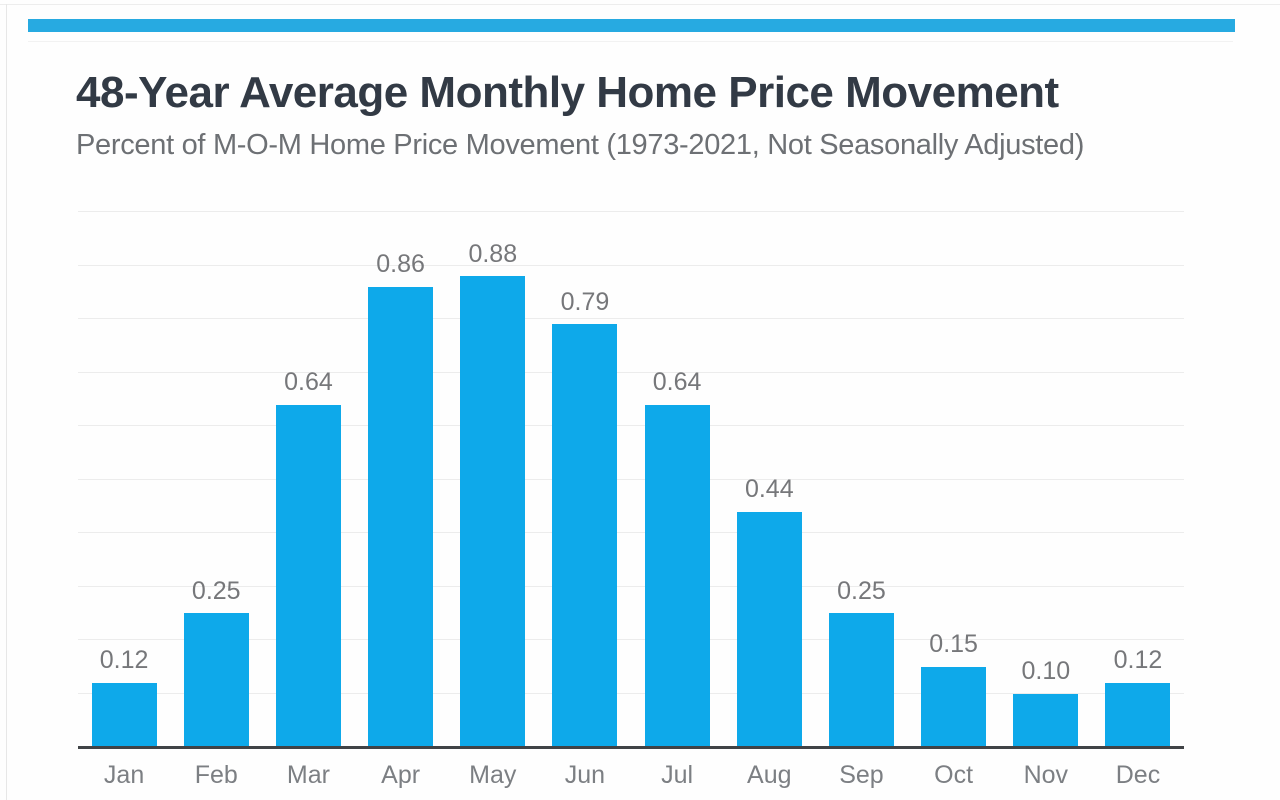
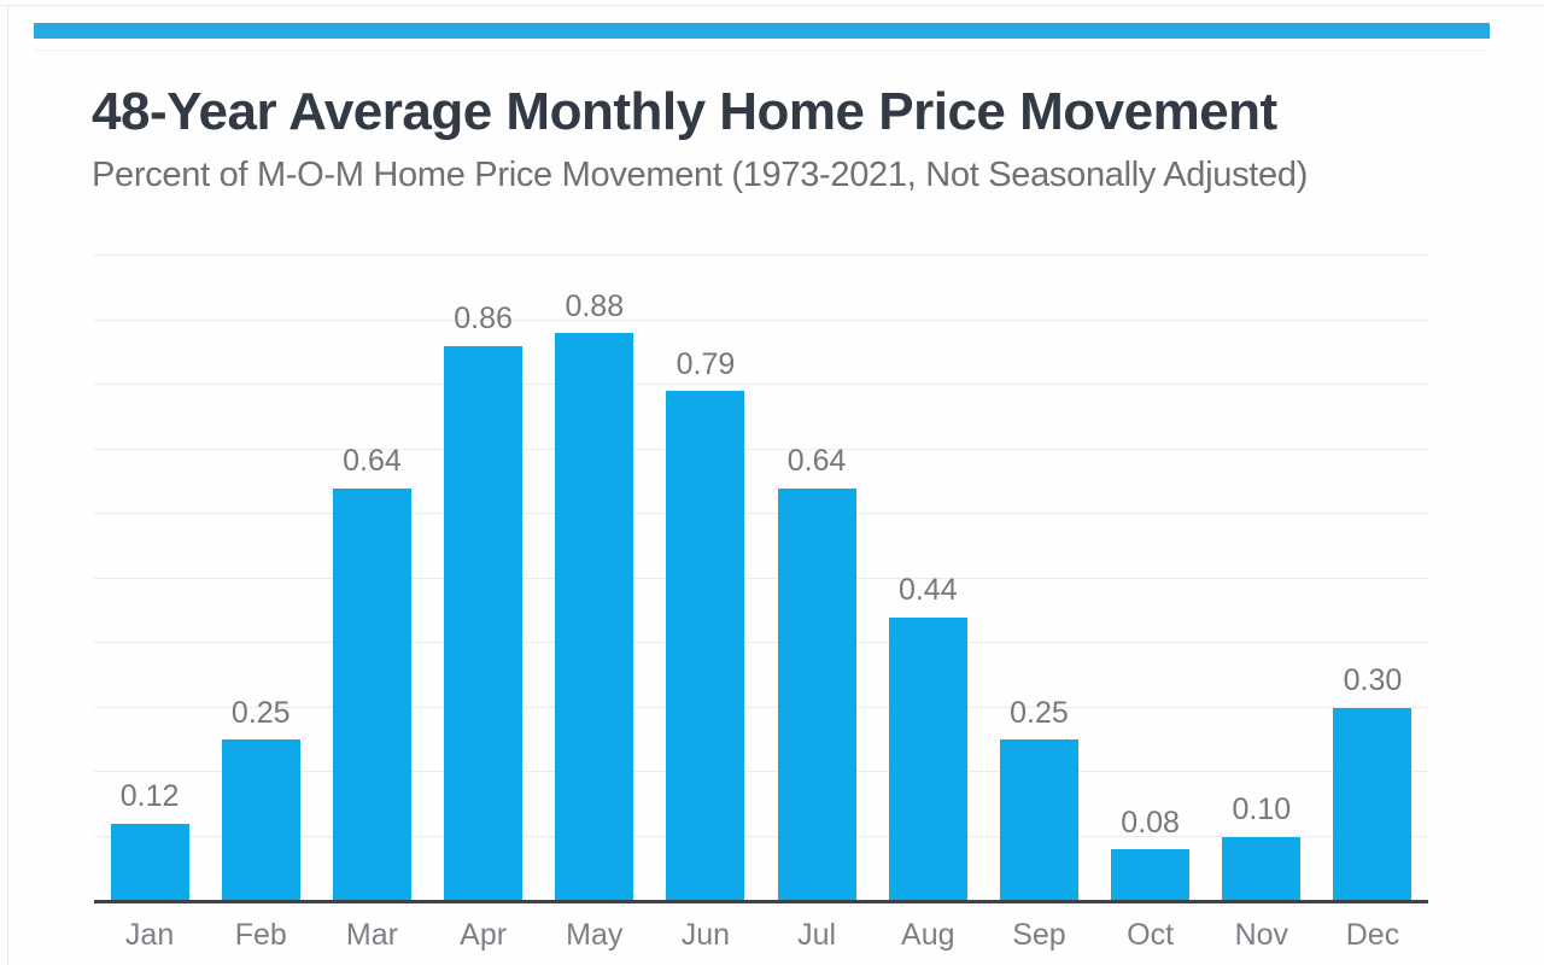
Oct: 0.15 -> 0.08
Dec: 0.12 -> 0.30
